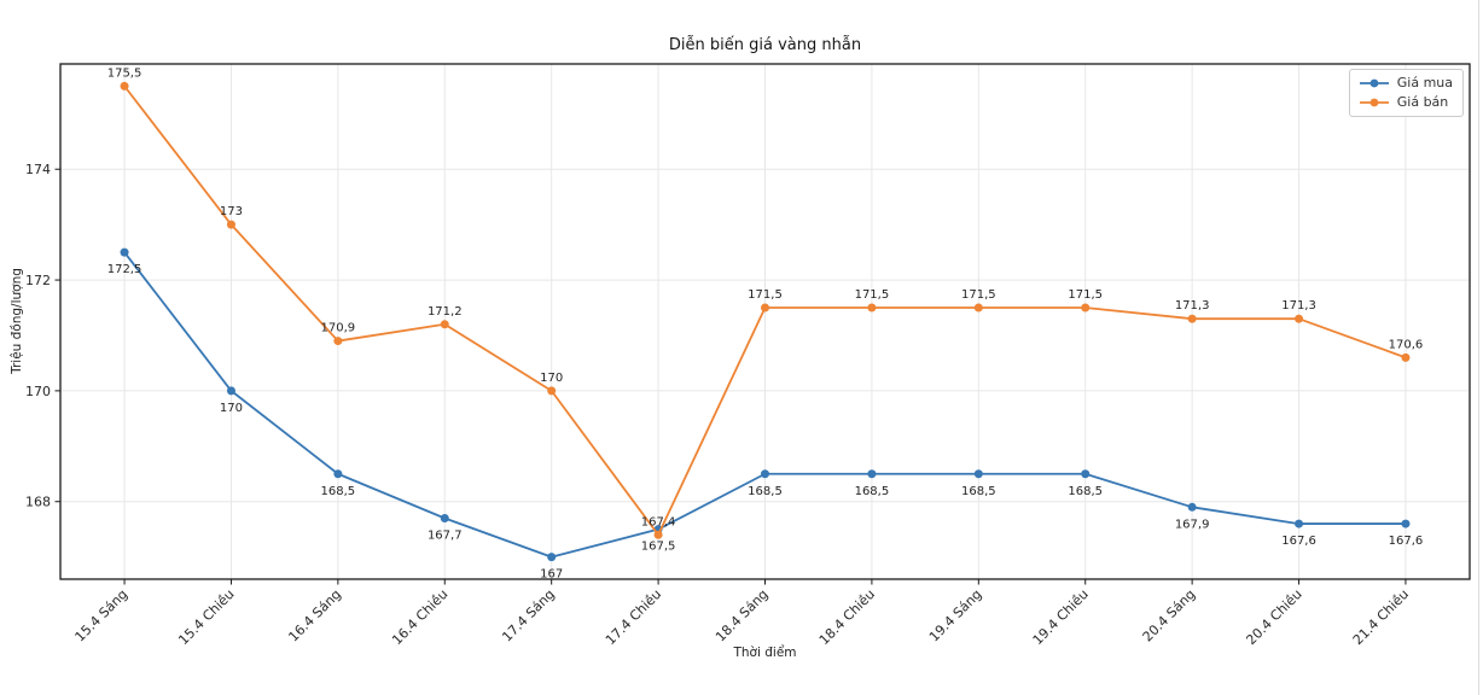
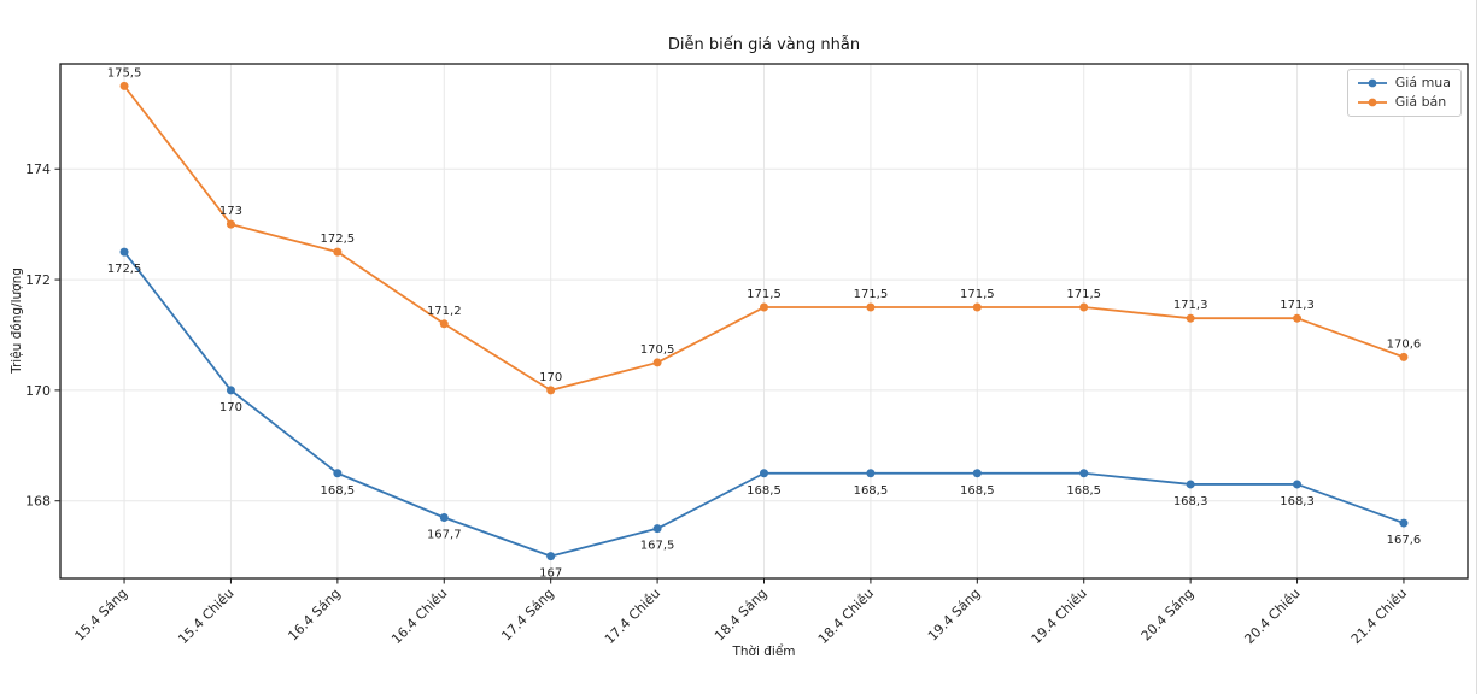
Giá bán/16.4 Sáng: 170,9 -> 172,5
Giá bán/17.4 Chiều: 167,4 -> 170,5
Giá mua/20.4 Sáng: 167,9 -> 168,3
Giá mua/20.4 Chiều: 167,6 -> 168,3
